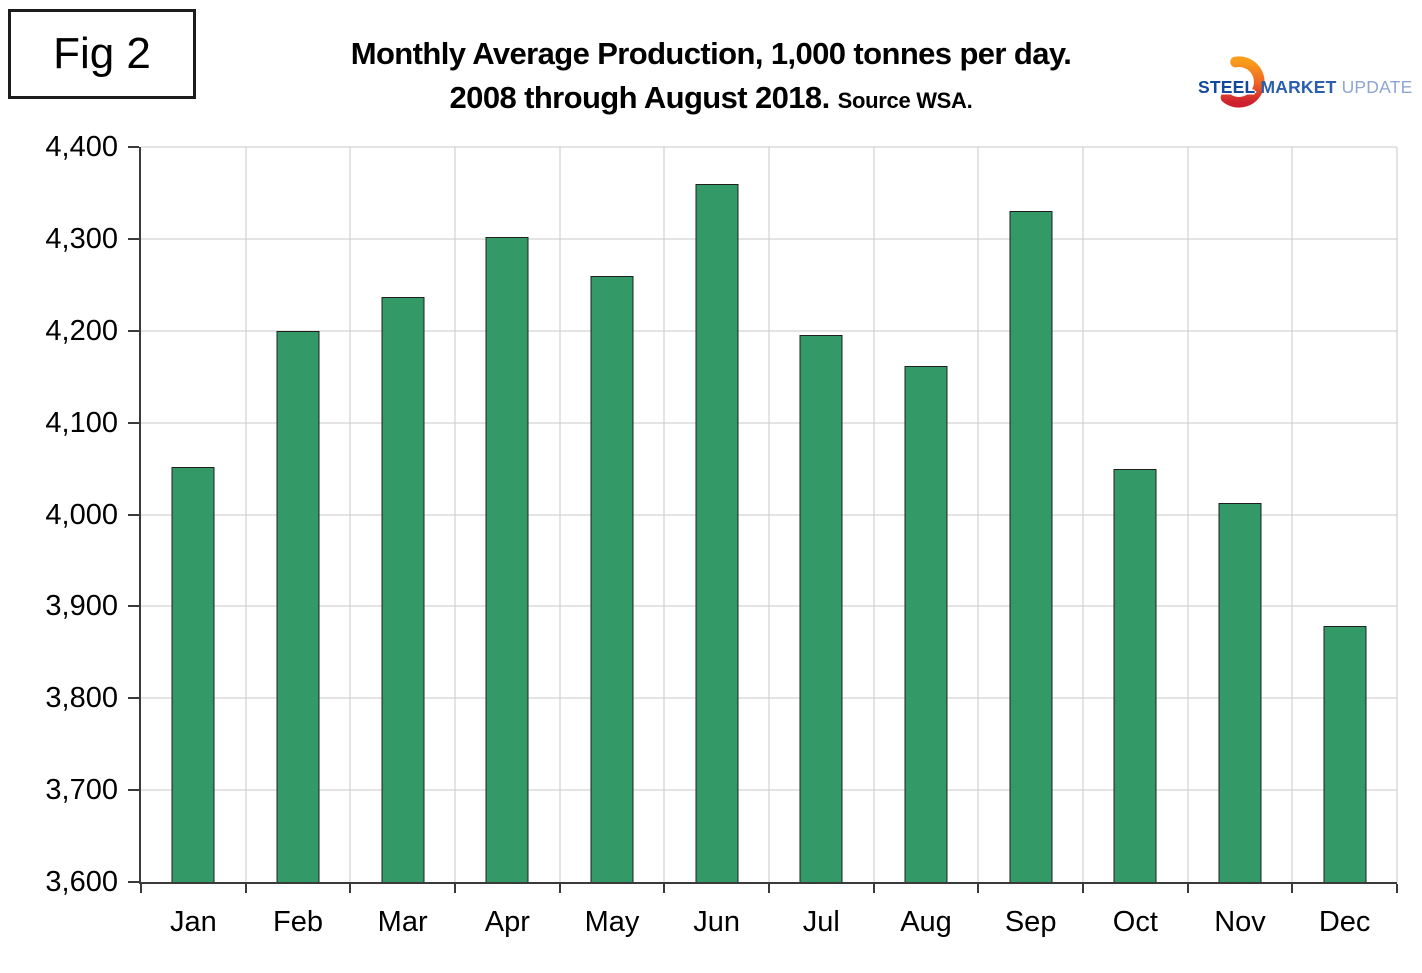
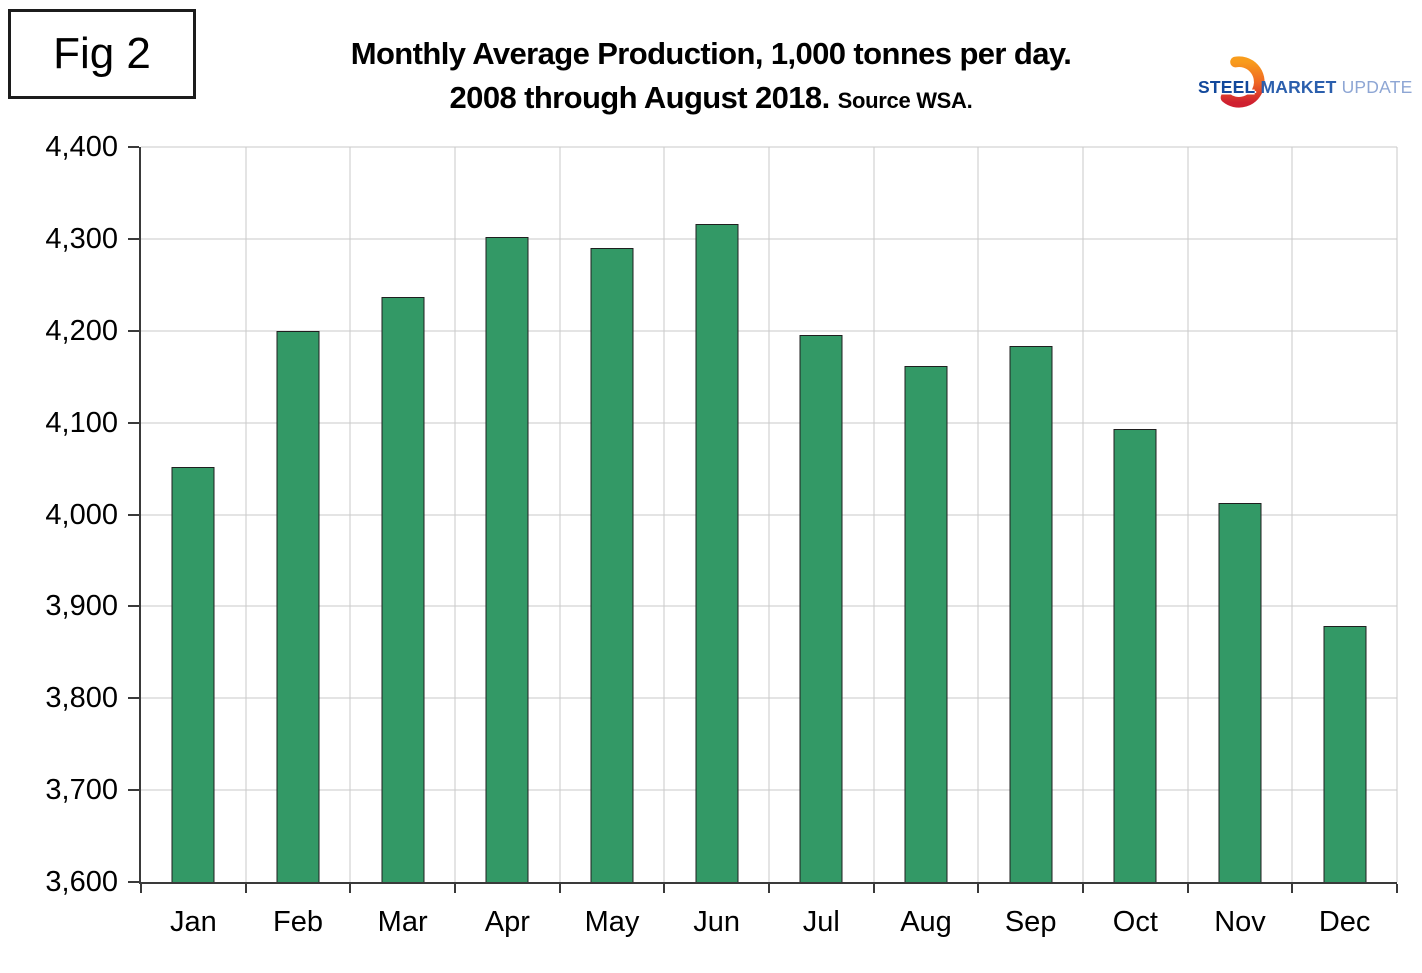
May: 4260 -> 4290
Jun: 4360 -> 4320
Sep: 4330 -> 4180
Oct: 4050 -> 4090
